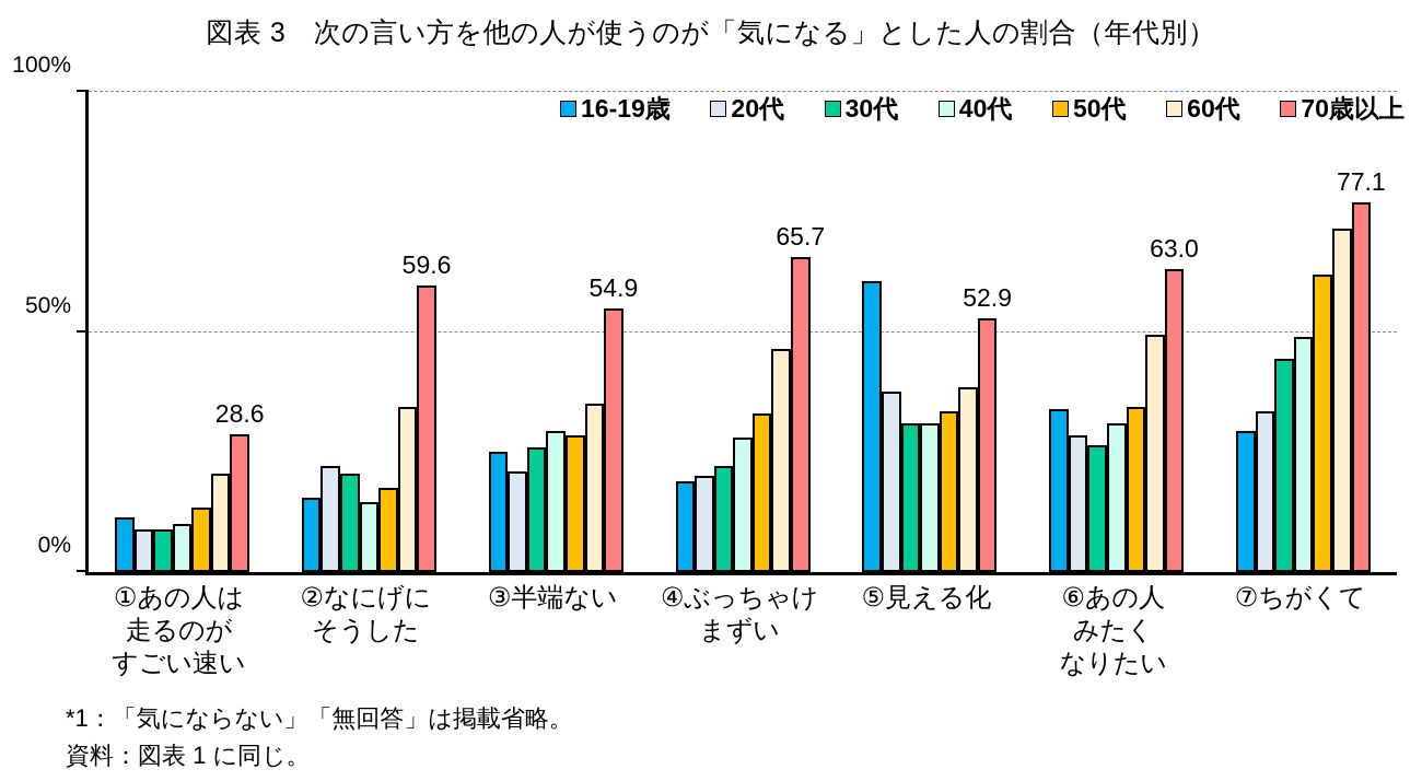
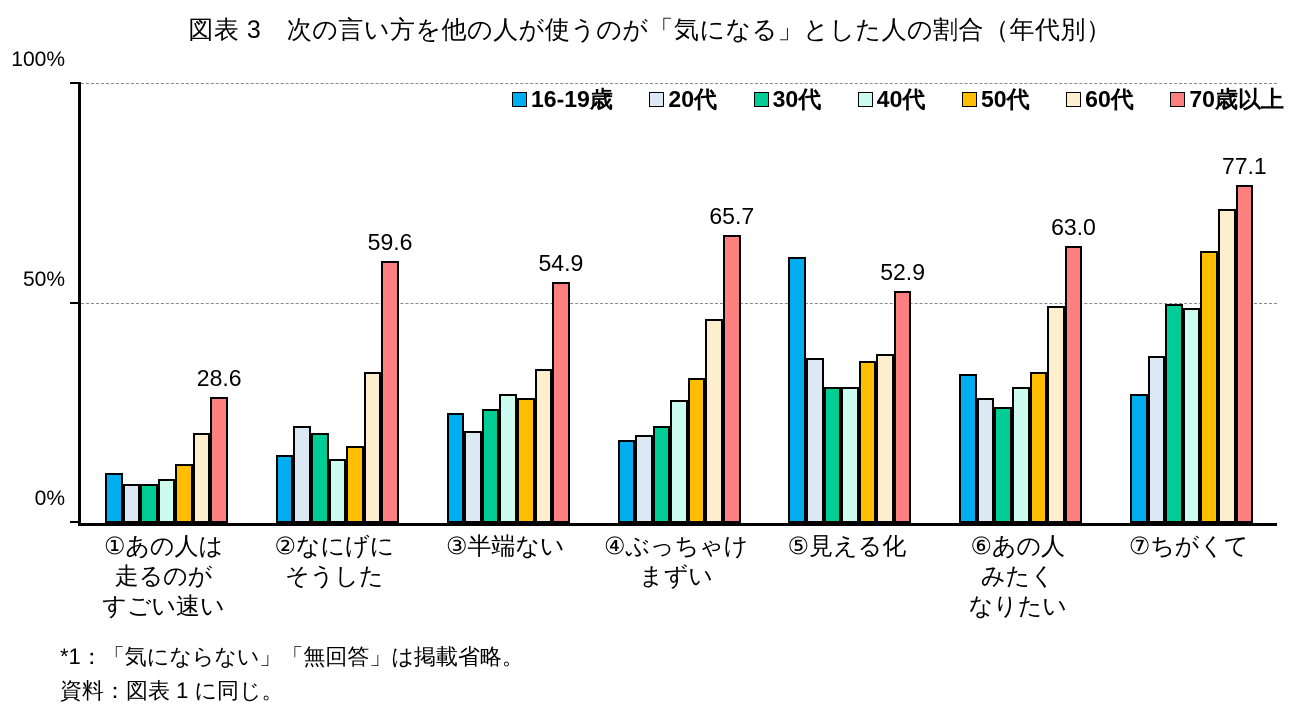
50代/⑤見える化: 34% -> 37%
20代/⑦ちがくて: 34% -> 38%
30代/⑦ちがくて: 44% -> 50%
